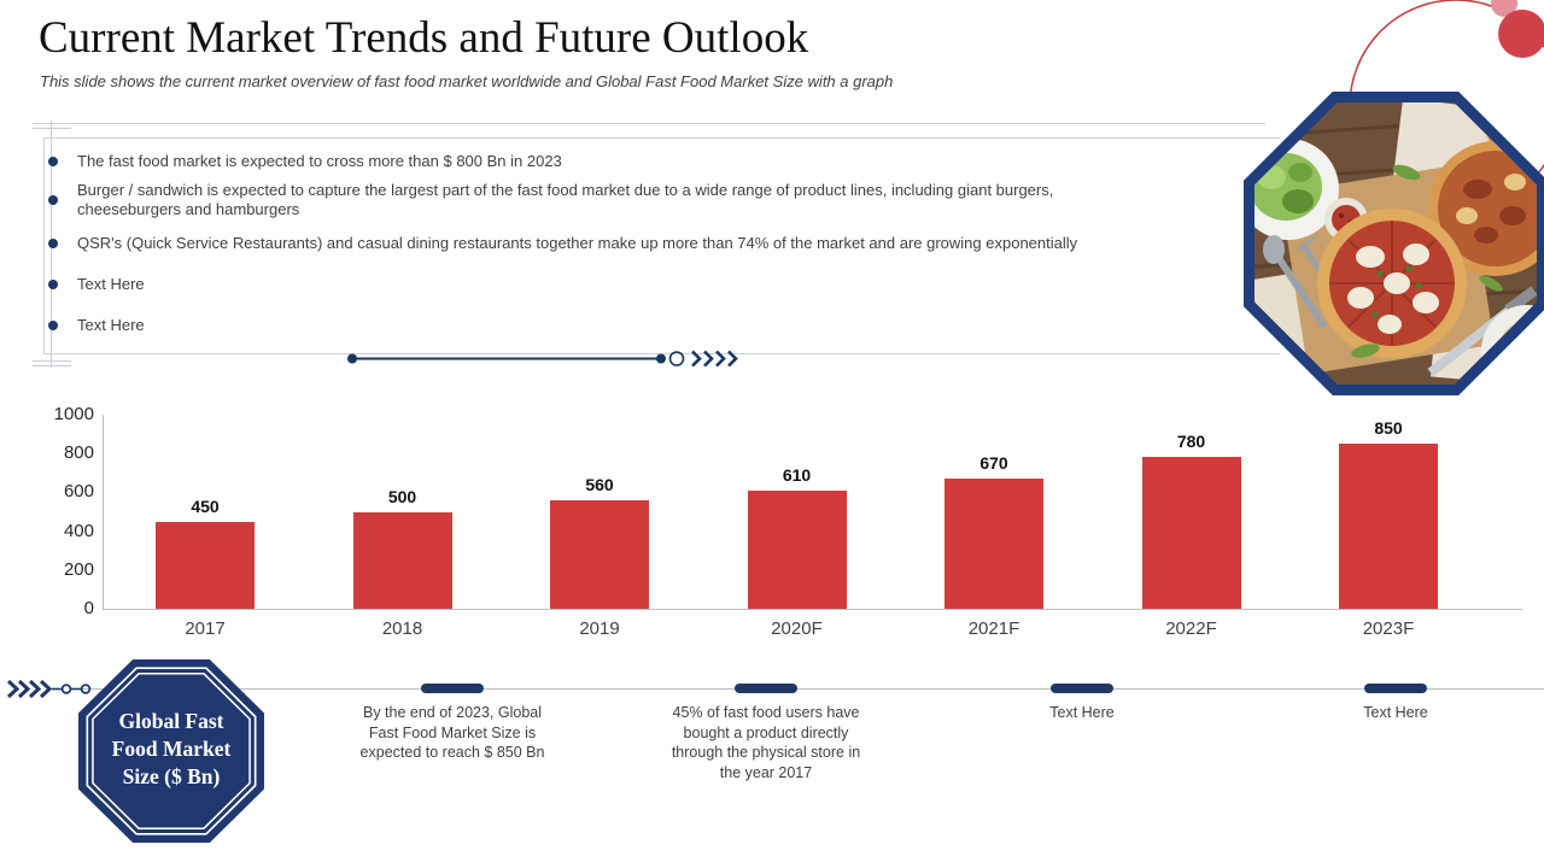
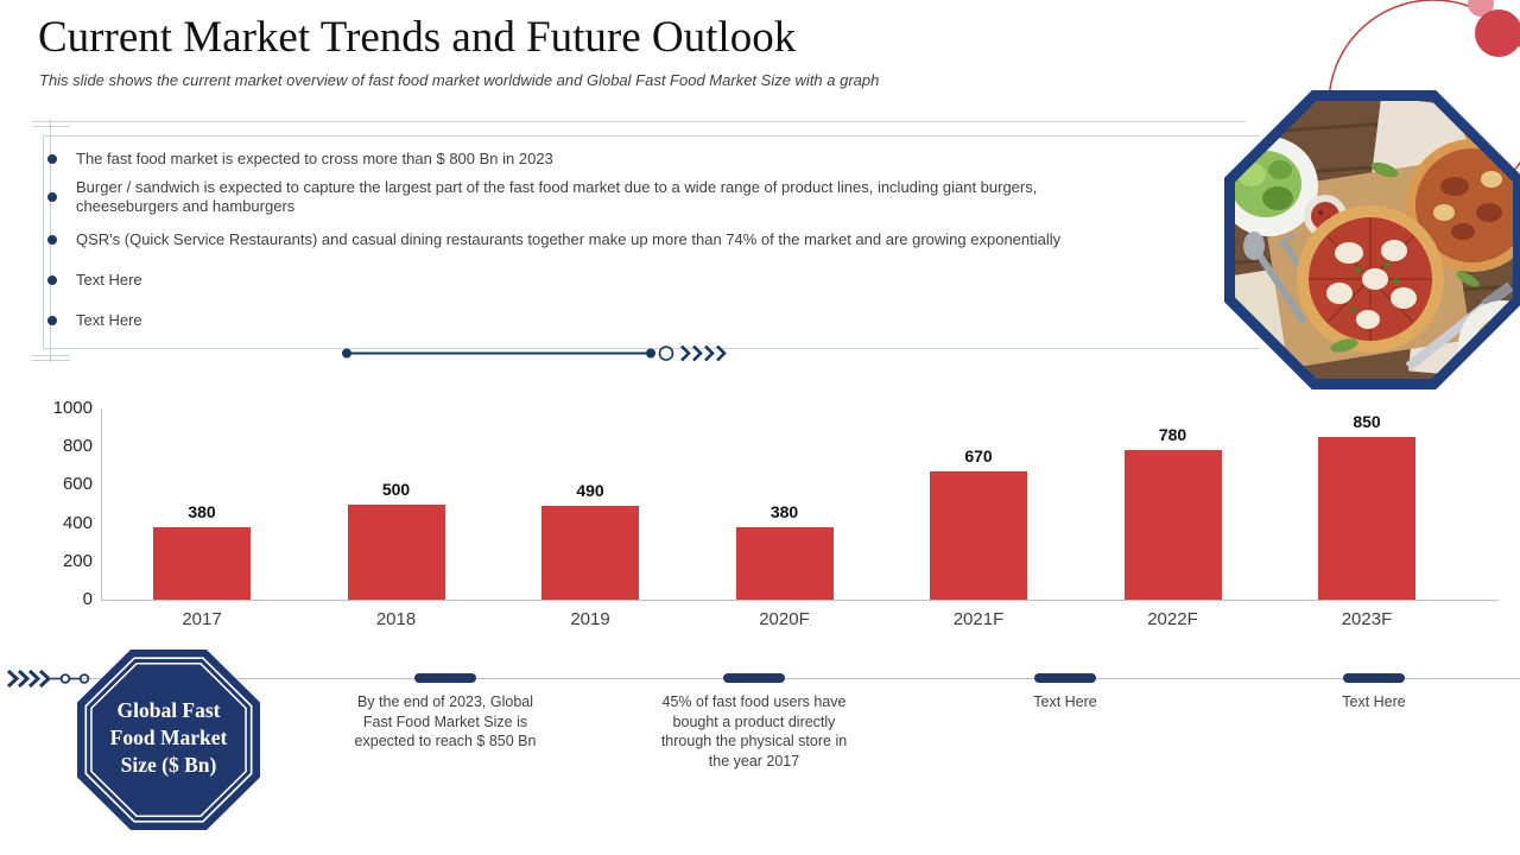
2017: 450 -> 380
2019: 560 -> 490
2020F: 610 -> 380
